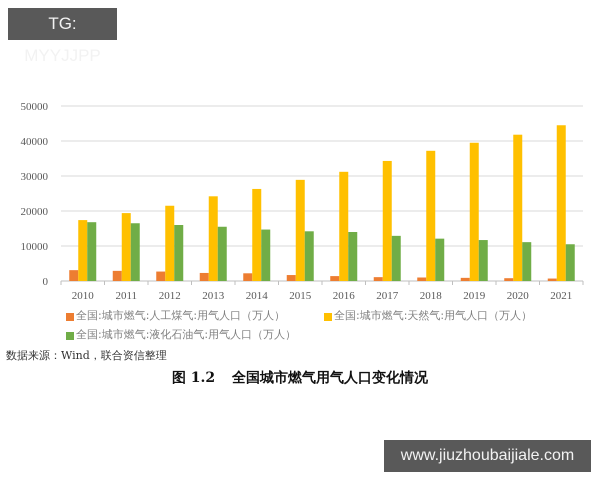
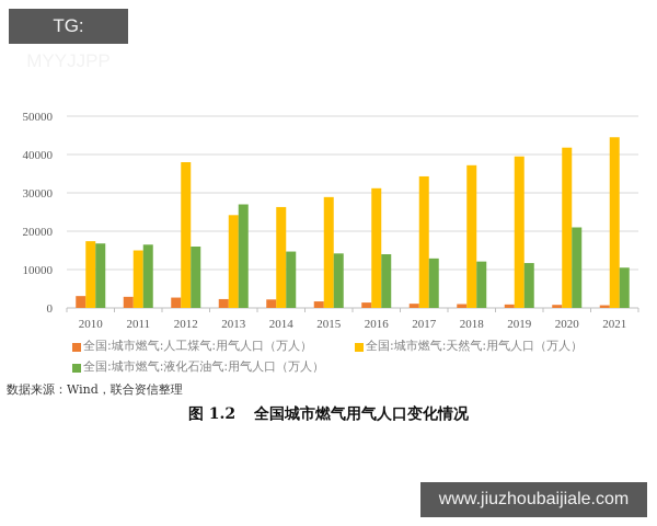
全国:城市燃气:天然气:用气人口（万人）/2011: 19000 -> 15000
全国:城市燃气:天然气:用气人口（万人）/2012: 22000 -> 38000
全国:城市燃气:液化石油气:用气人口（万人）/2013: 16000 -> 27000
全国:城市燃气:液化石油气:用气人口（万人）/2020: 11000 -> 21000
